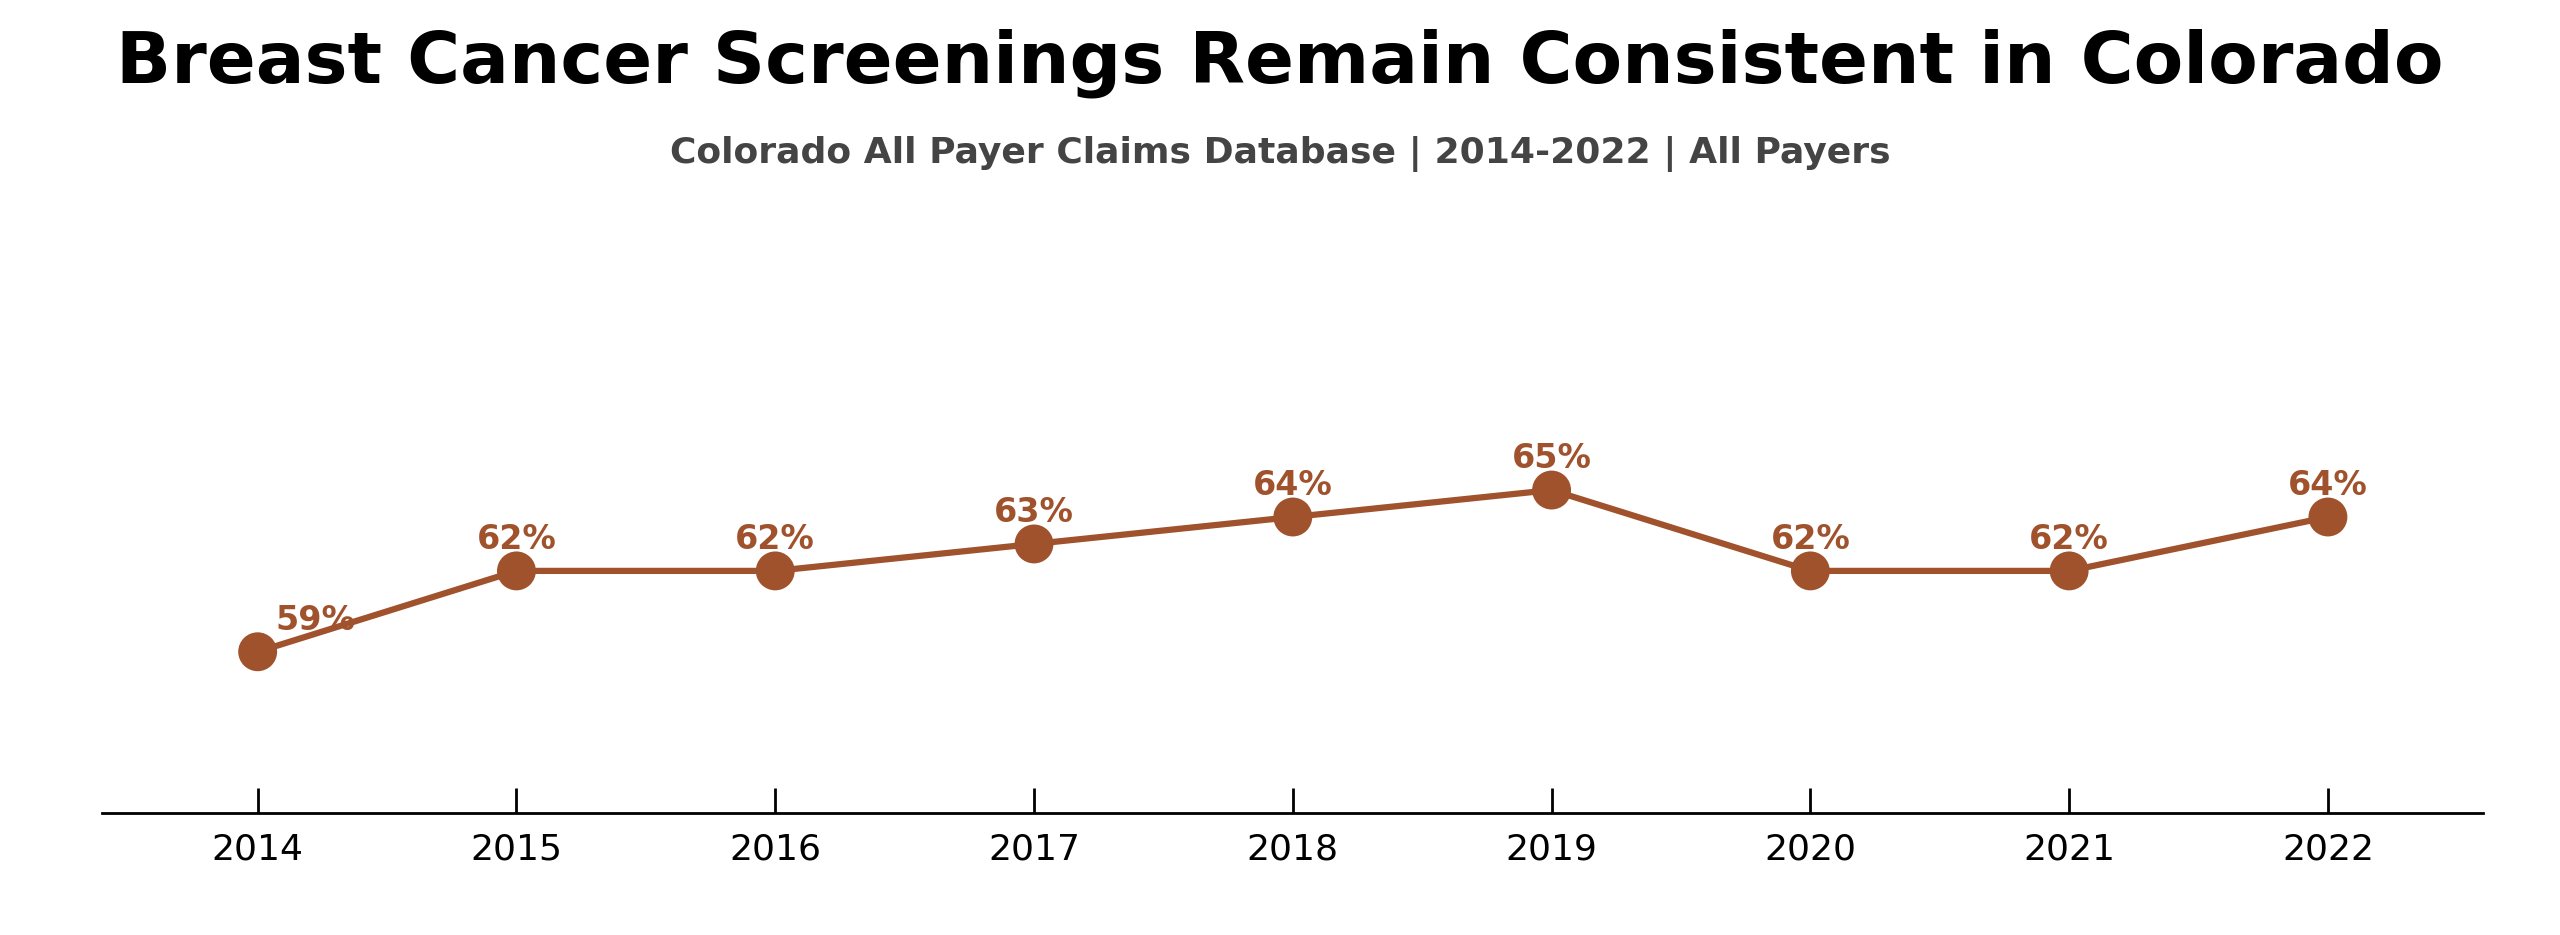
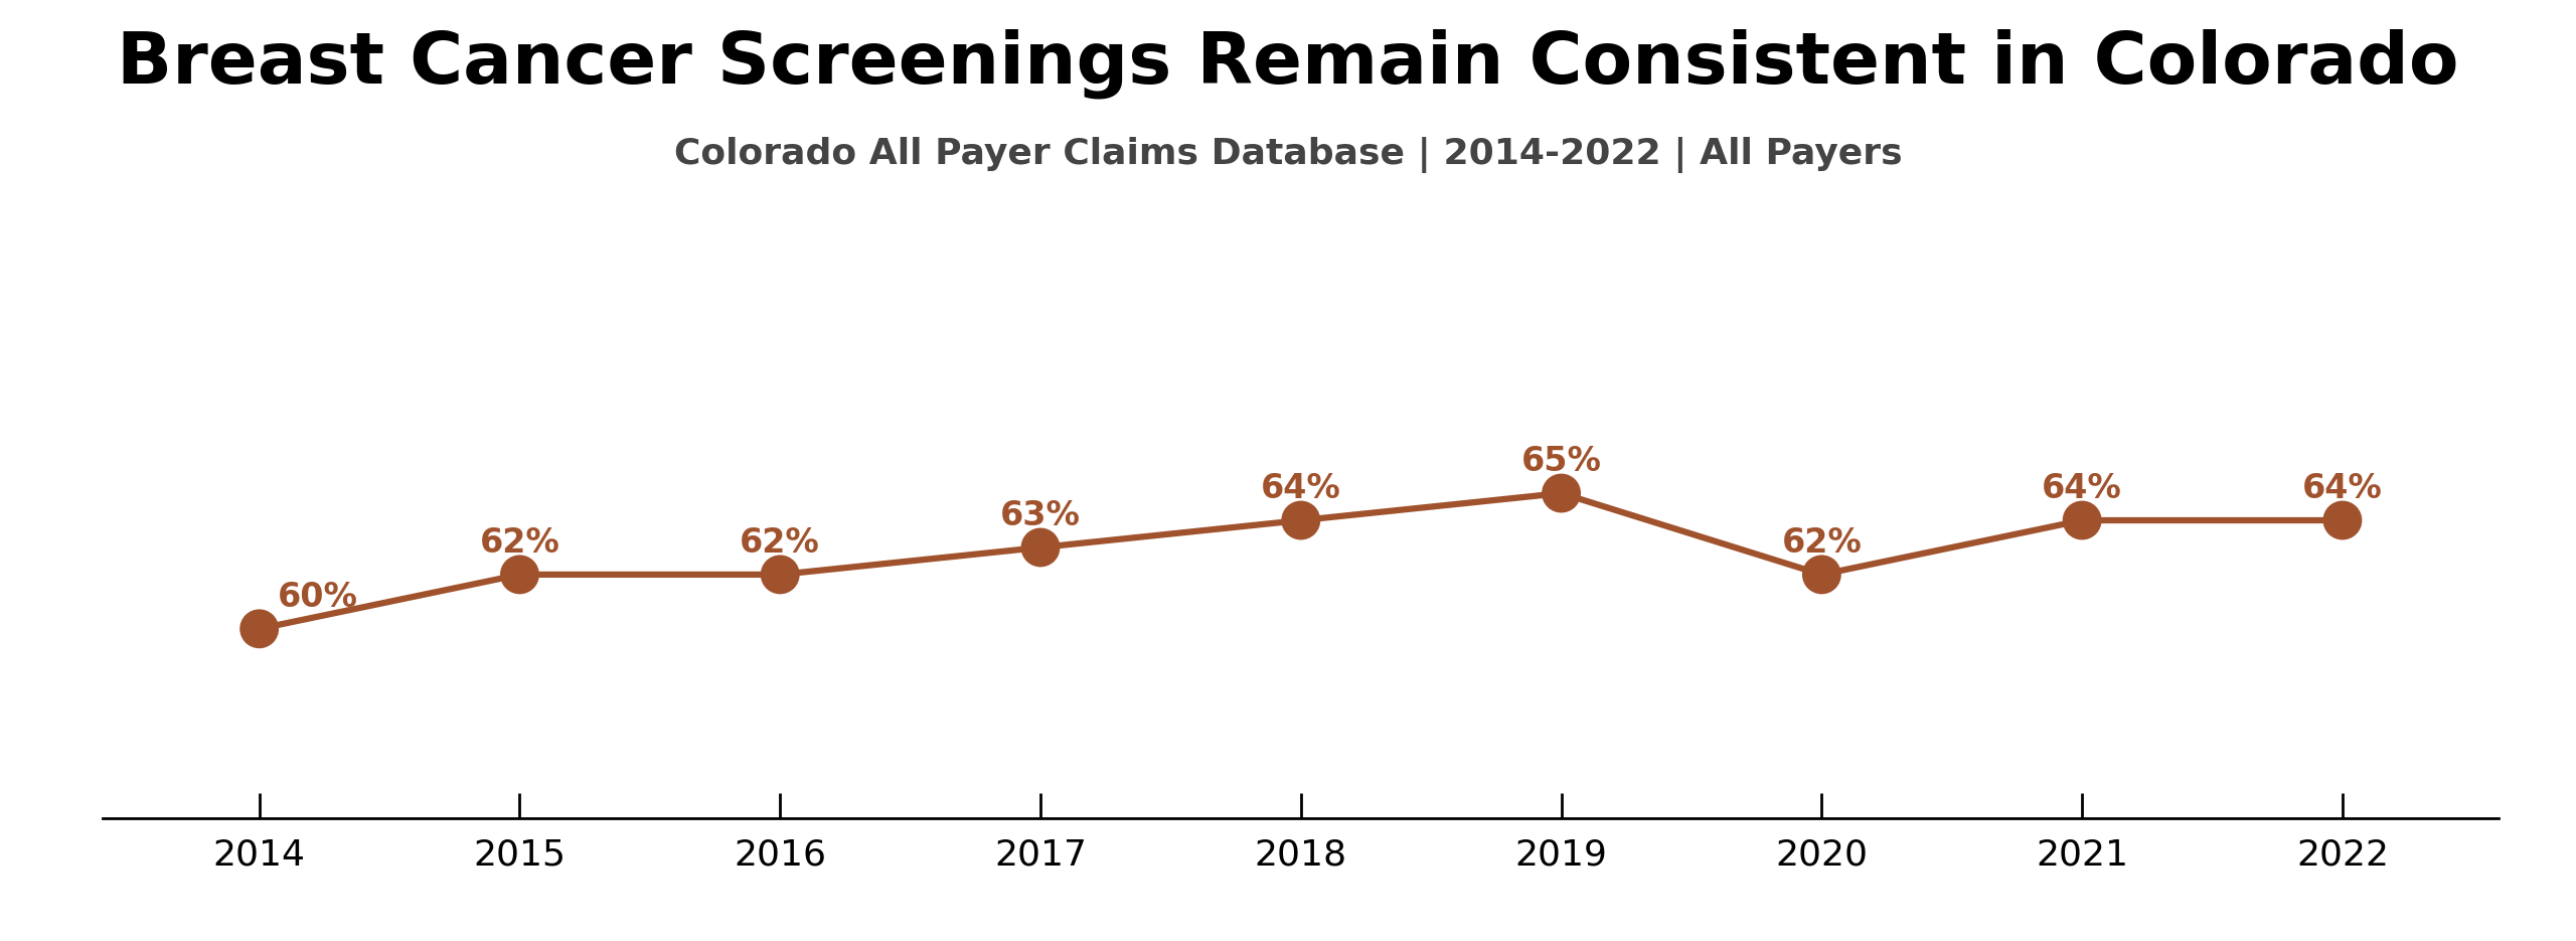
2014: 59% -> 60%
2021: 62% -> 64%
